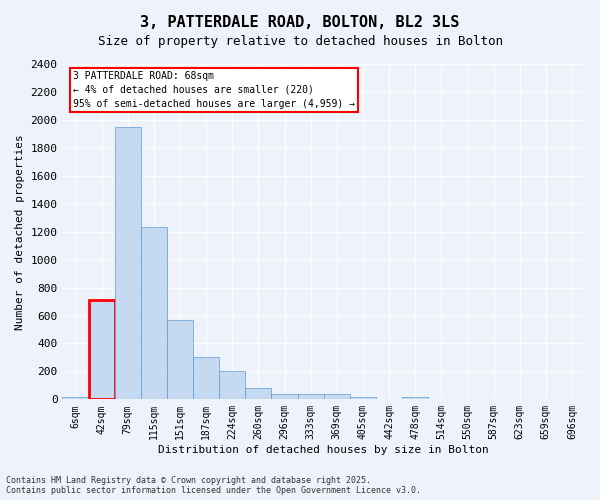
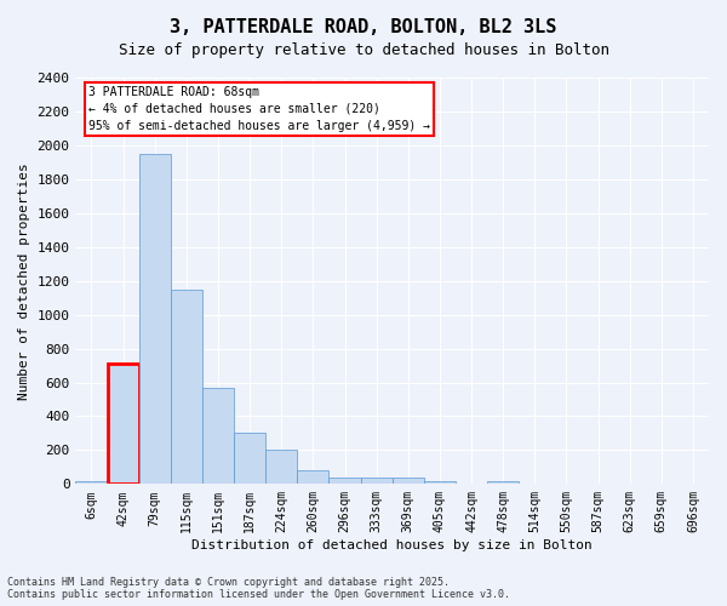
115sqm: 1230 -> 1150
